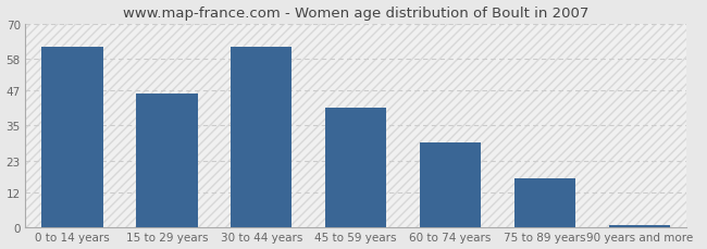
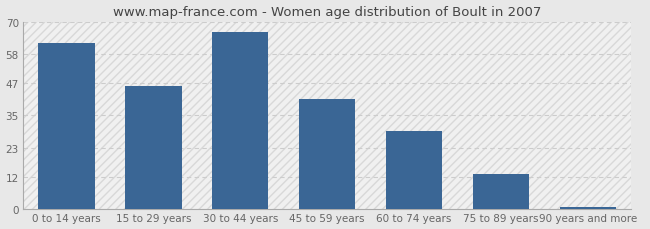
30 to 44 years: 62 -> 66
75 to 89 years: 17 -> 13
